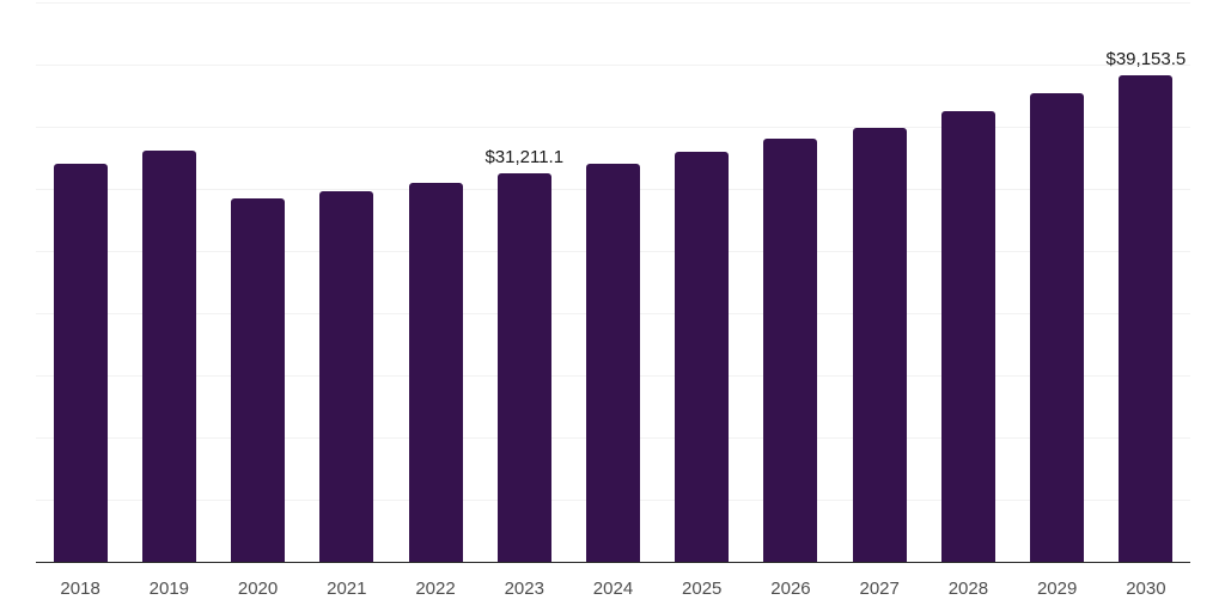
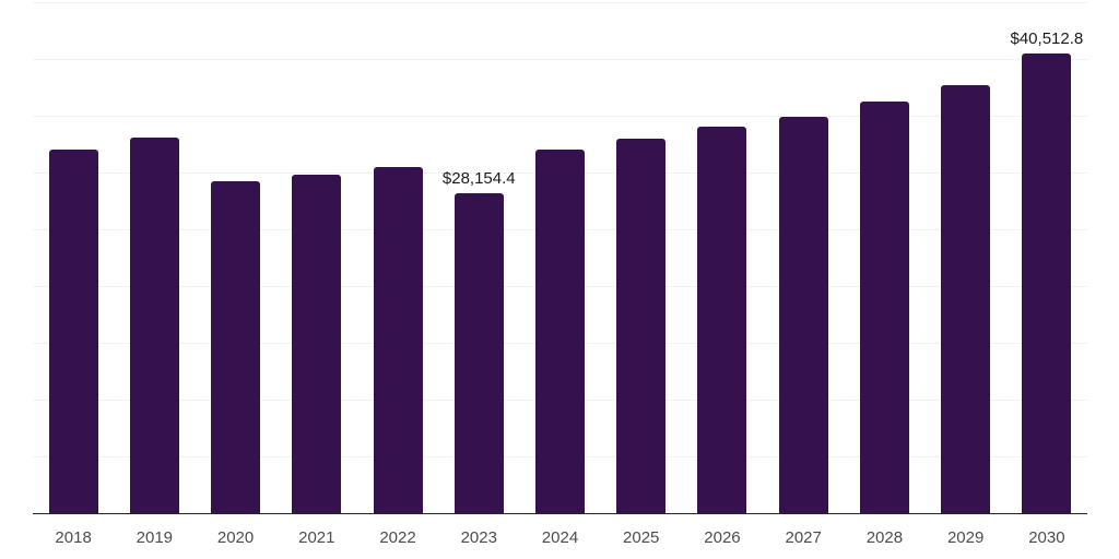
2023: $31,211.1 -> $28,154.4
2030: $39,153.5 -> $40,512.8
